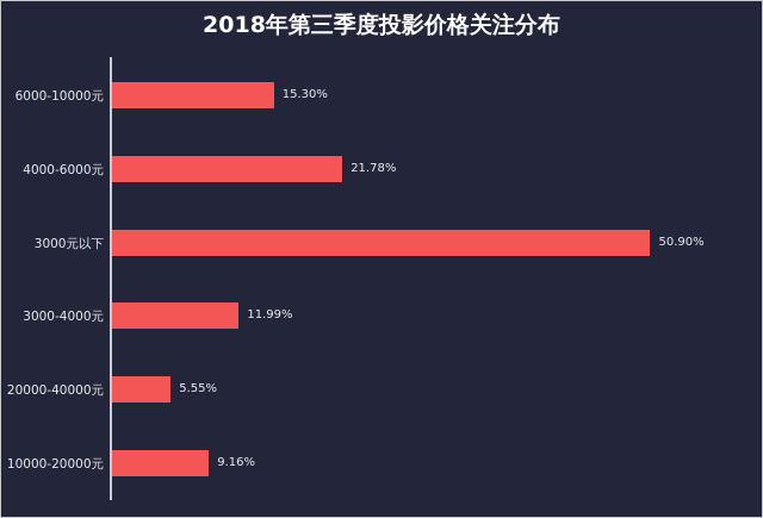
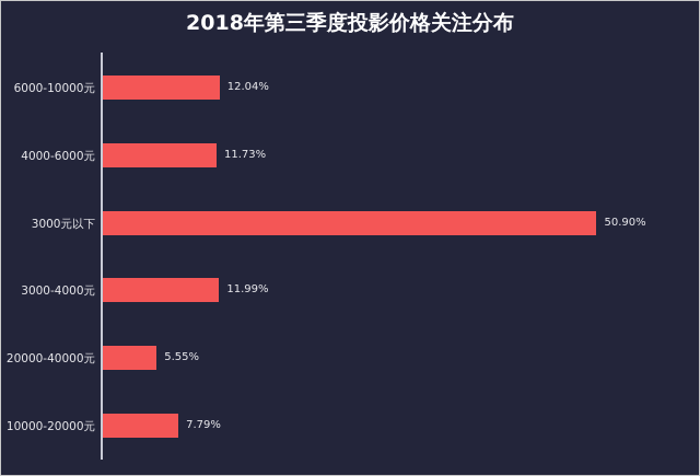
6000-10000元: 15.30% -> 12.04%
4000-6000元: 21.78% -> 11.73%
10000-20000元: 9.16% -> 7.79%
